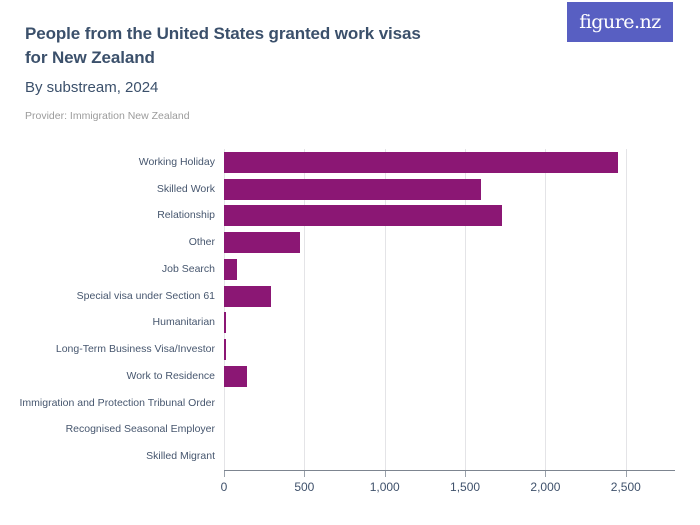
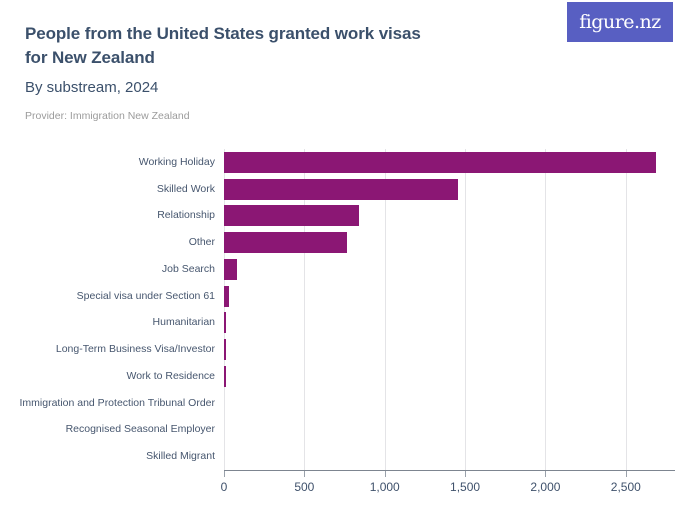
Working Holiday: 2450 -> 2690
Skilled Work: 1600 -> 1460
Relationship: 1730 -> 840
Other: 470 -> 760
Special visa under Section 61: 290 -> 30
Work to Residence: 140 -> 10
